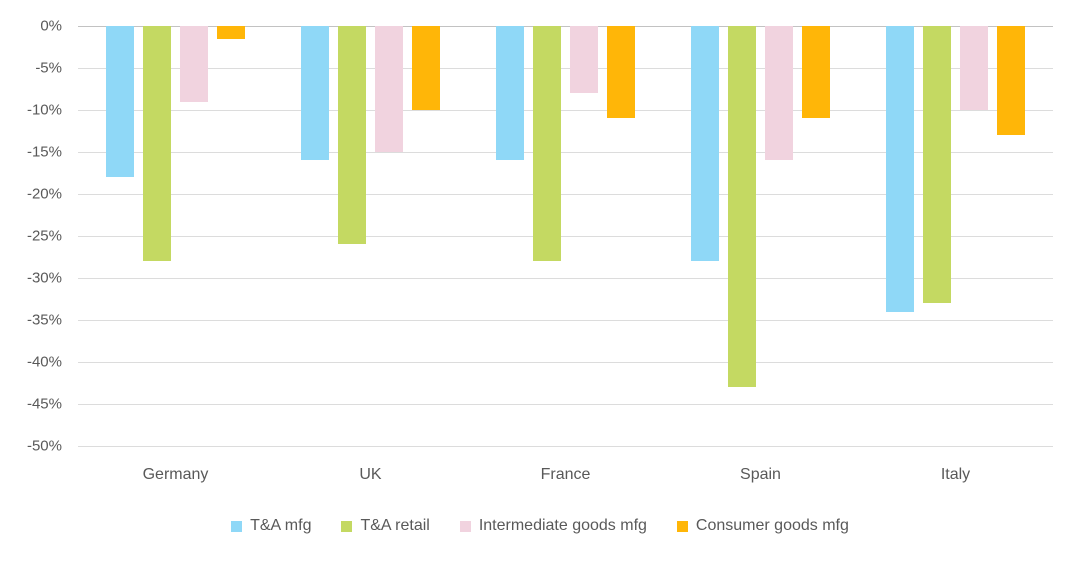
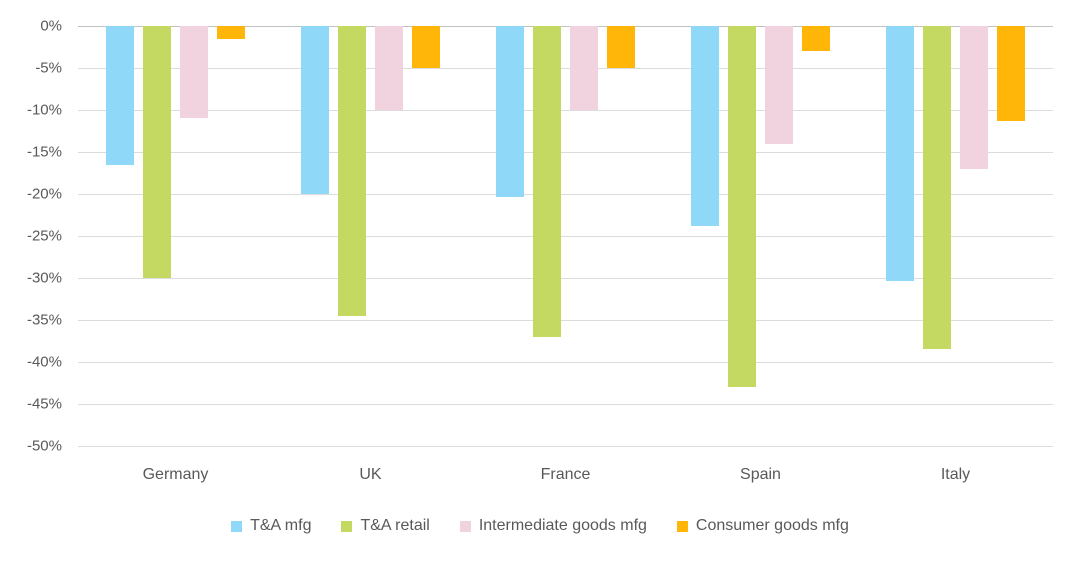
T&A mfg/Germany: -18% -> -16%
T&A retail/Germany: -28% -> -30%
Intermediate goods mfg/Germany: -9% -> -11%
T&A mfg/UK: -16% -> -20%
T&A retail/UK: -26% -> -34%
Intermediate goods mfg/UK: -15% -> -10%
Consumer goods mfg/UK: -10% -> -5%
T&A mfg/France: -16% -> -20%
T&A retail/France: -28% -> -37%
Intermediate goods mfg/France: -8% -> -10%
Consumer goods mfg/France: -11% -> -5%
T&A mfg/Spain: -28% -> -24%
Intermediate goods mfg/Spain: -16% -> -14%
Consumer goods mfg/Spain: -11% -> -3%
T&A mfg/Italy: -34% -> -30%
T&A retail/Italy: -33% -> -38%
Intermediate goods mfg/Italy: -10% -> -17%
Consumer goods mfg/Italy: -13% -> -11%
